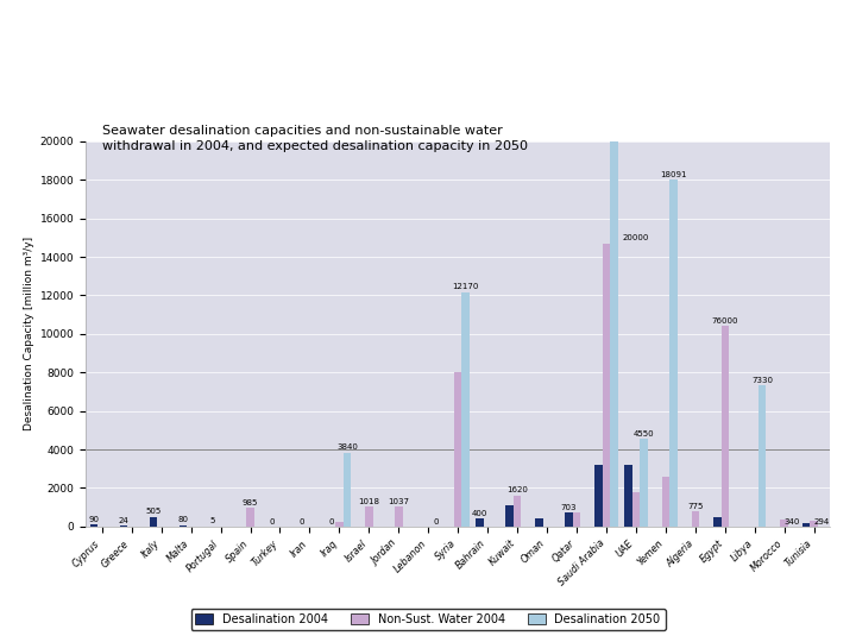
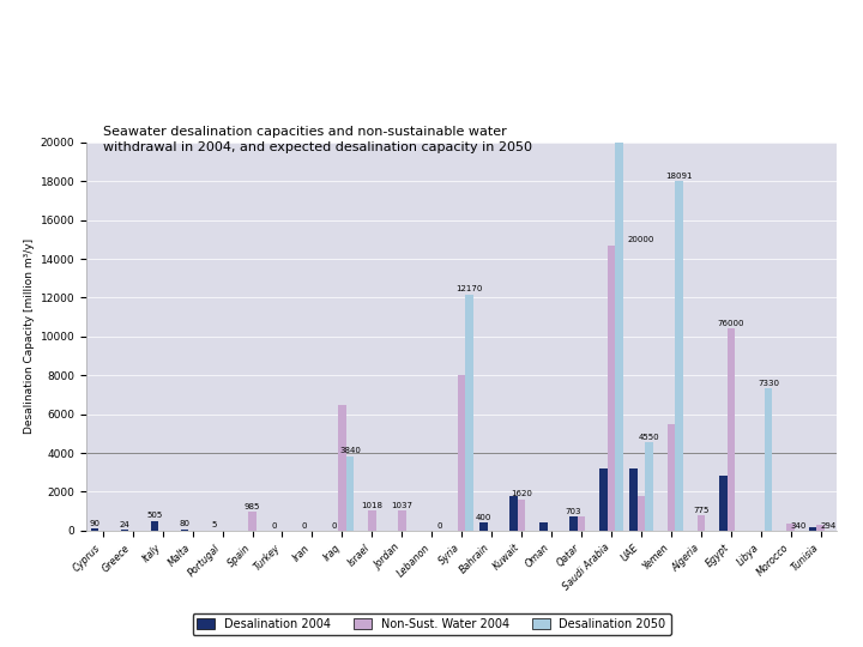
Non-Sust. Water 2004/Iraq: 300 -> 6500
Desalination 2004/Kuwait: 1100 -> 1800
Non-Sust. Water 2004/Yemen: 2600 -> 5500
Desalination 2004/Egypt: 500 -> 2800
